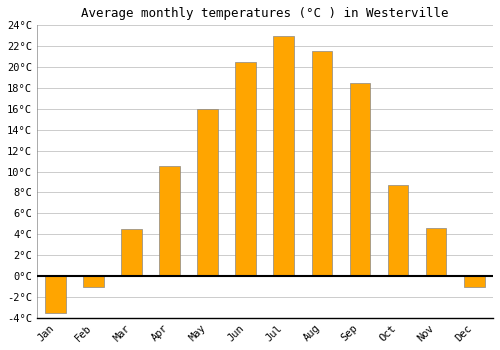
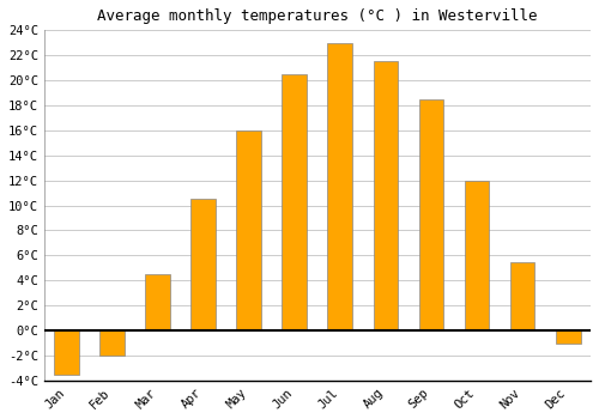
Feb: -1.0°C -> -2.0°C
Oct: 8.7°C -> 12.0°C
Nov: 4.6°C -> 5.5°C
